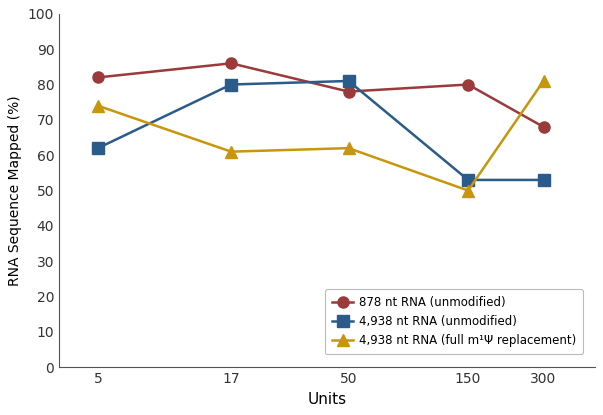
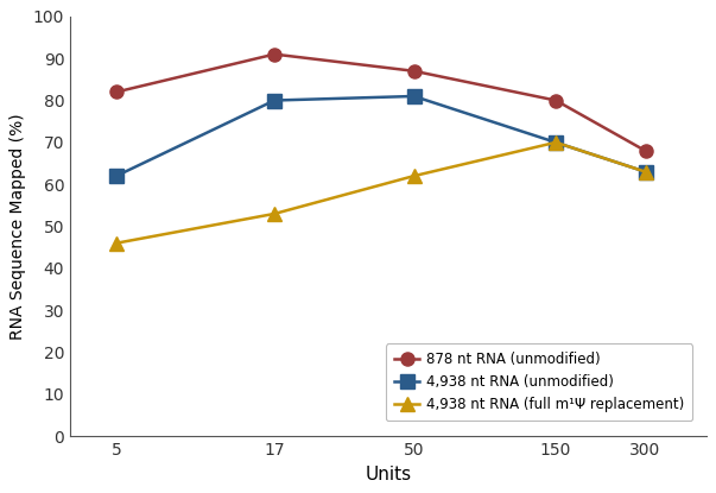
4,938 nt RNA (full m¹Ψ replacement)/5: 74 -> 46
878 nt RNA (unmodified)/17: 86 -> 91
4,938 nt RNA (full m¹Ψ replacement)/17: 61 -> 53
878 nt RNA (unmodified)/50: 78 -> 87
4,938 nt RNA (unmodified)/150: 53 -> 70
4,938 nt RNA (full m¹Ψ replacement)/150: 50 -> 70
4,938 nt RNA (unmodified)/300: 53 -> 63
4,938 nt RNA (full m¹Ψ replacement)/300: 81 -> 63
